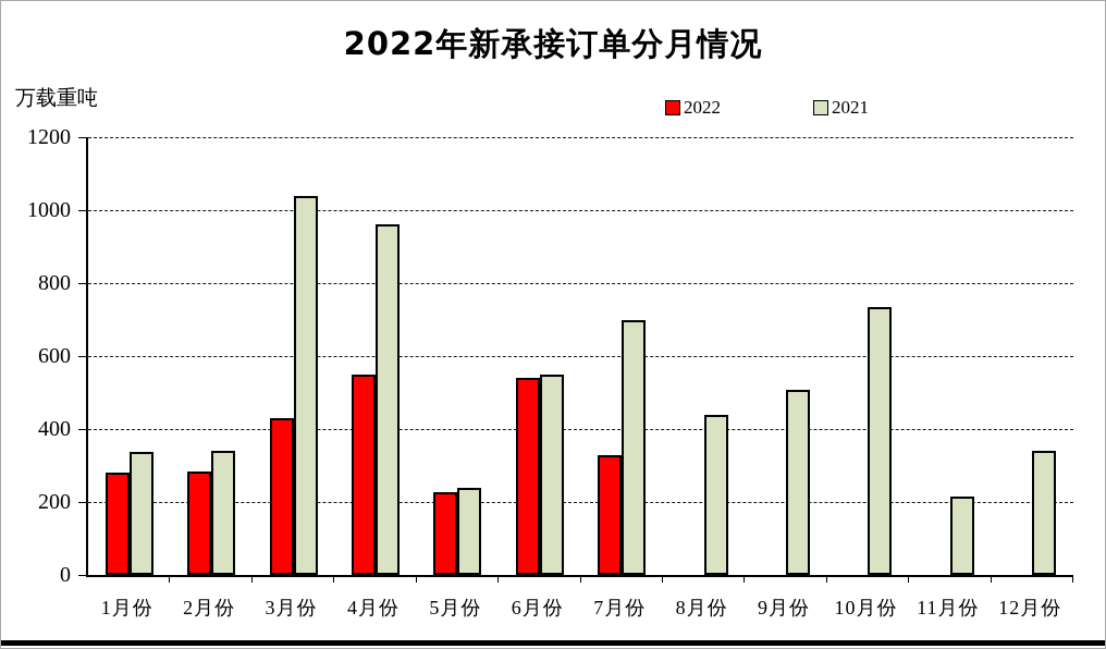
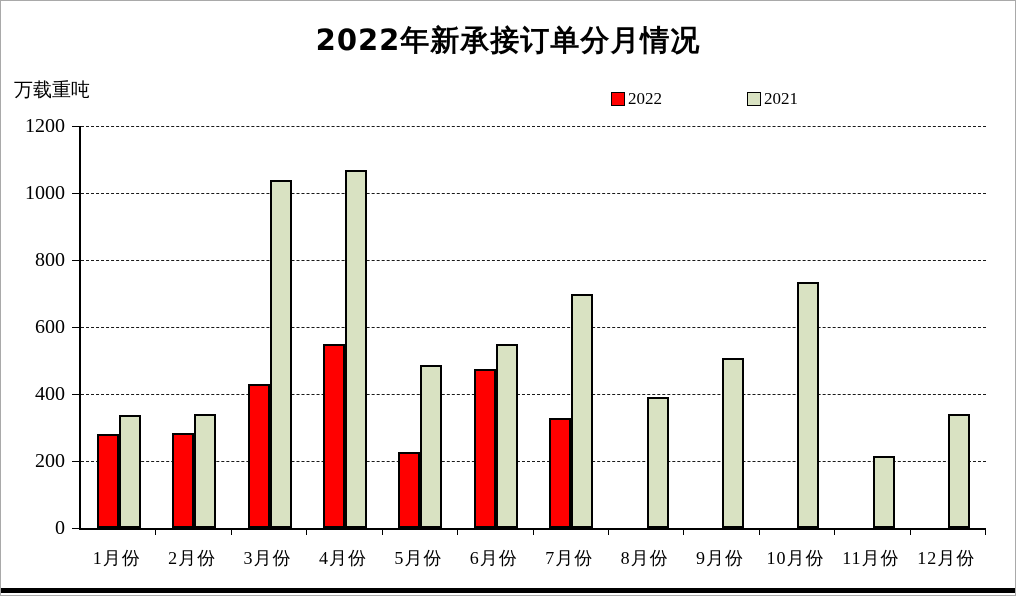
2021/4月份: 960 -> 1070
2021/5月份: 240 -> 490
2022/6月份: 540 -> 480
2021/8月份: 440 -> 390
